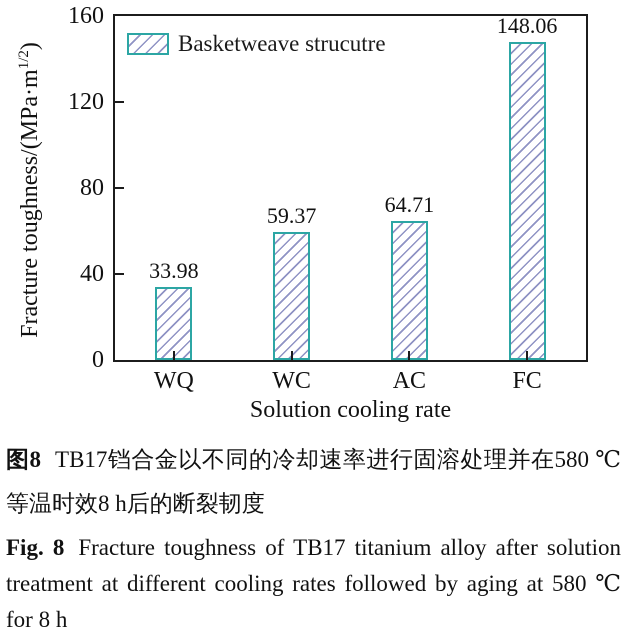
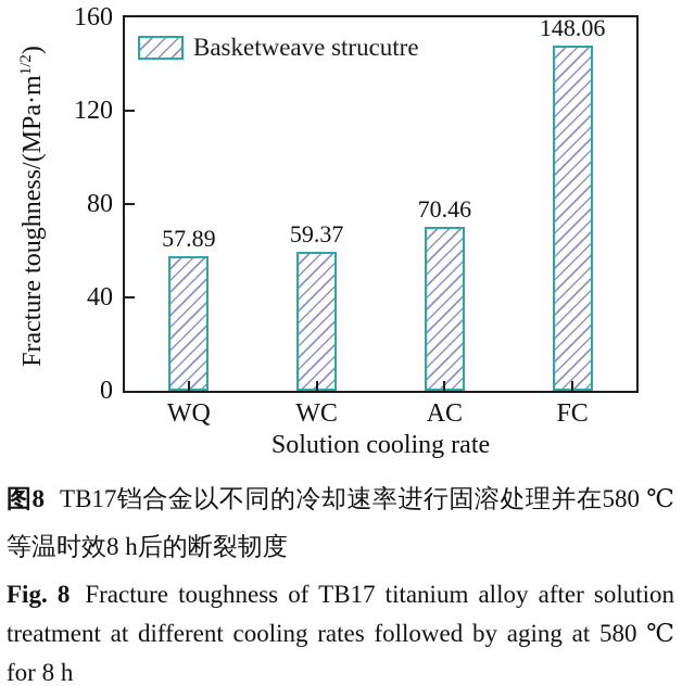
WQ: 33.98 -> 57.89
AC: 64.71 -> 70.46
